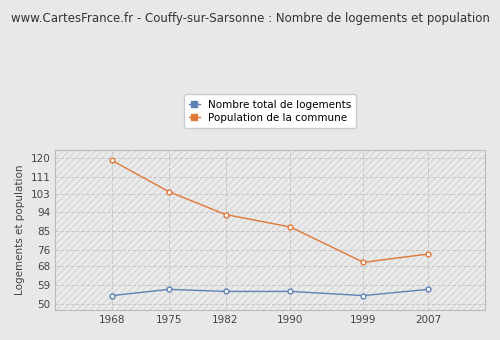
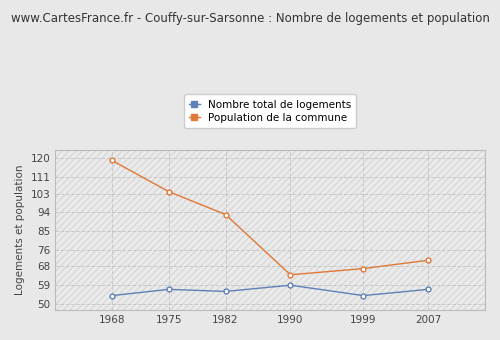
Nombre total de logements/1990: 56 -> 59
Population de la commune/1990: 87 -> 64
Population de la commune/1999: 70 -> 67
Population de la commune/2007: 74 -> 71
